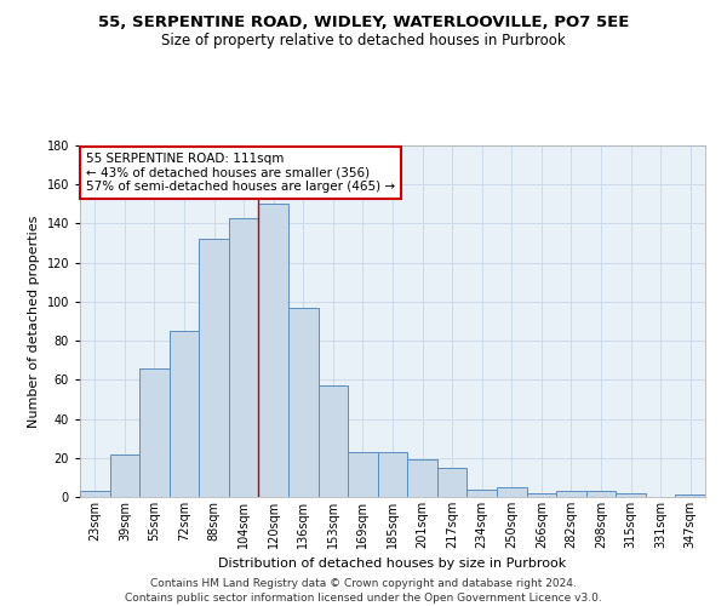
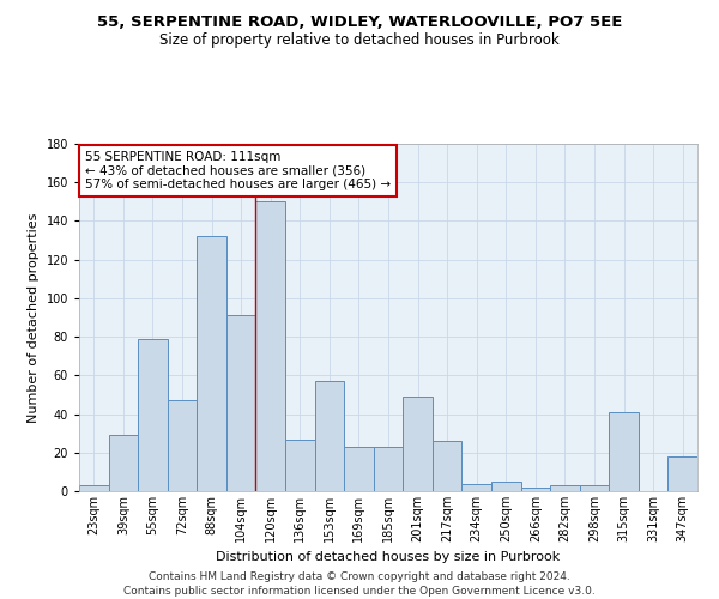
39sqm: 22 -> 29
55sqm: 66 -> 79
72sqm: 85 -> 47
104sqm: 143 -> 91
136sqm: 97 -> 27
201sqm: 19 -> 49
217sqm: 15 -> 26
315sqm: 2 -> 41
347sqm: 1 -> 18
